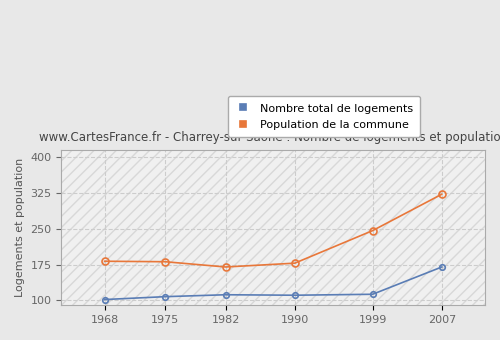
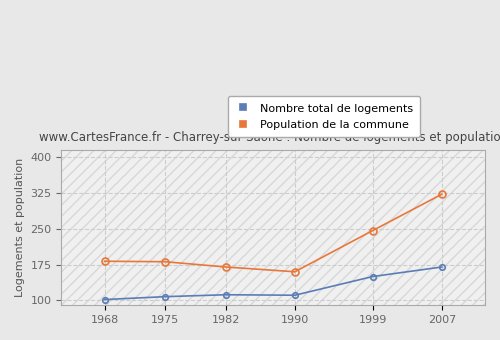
Population de la commune/1990: 178 -> 160
Nombre total de logements/1999: 113 -> 150
